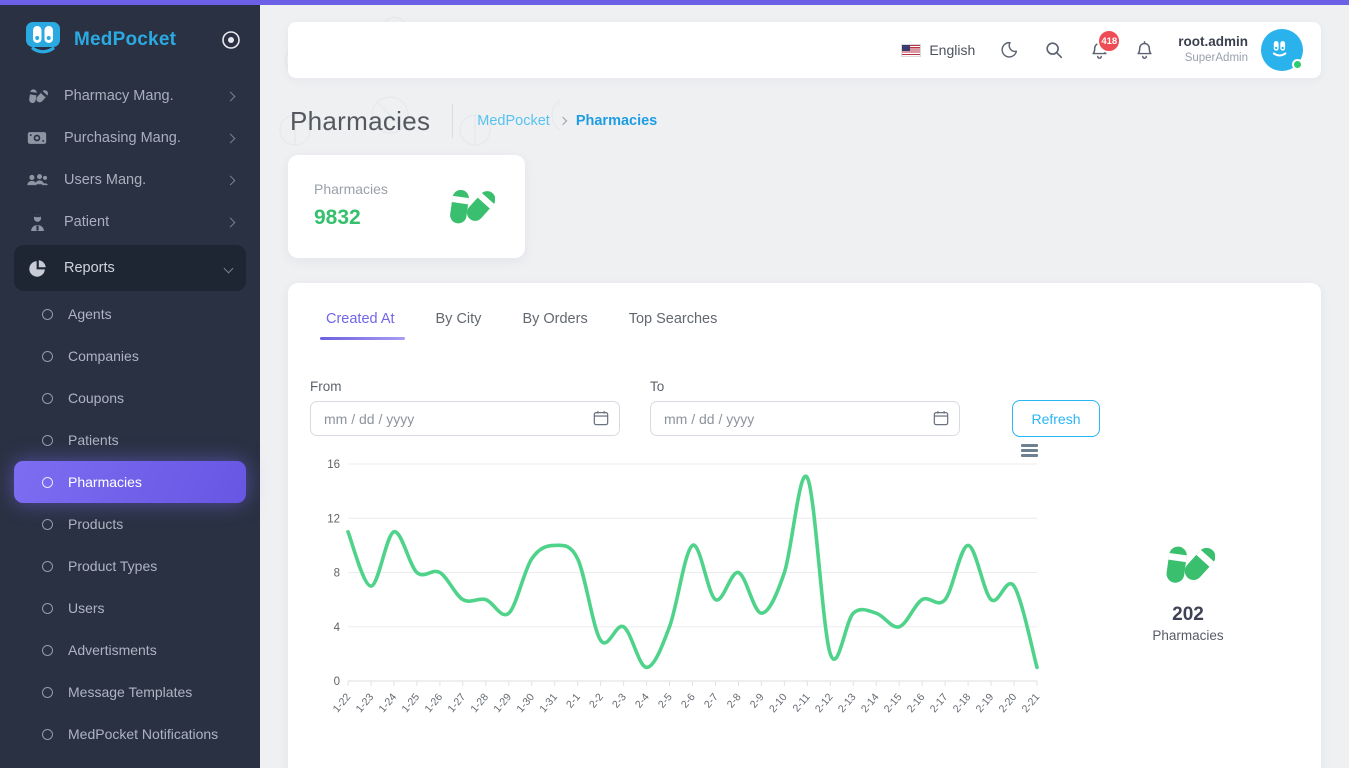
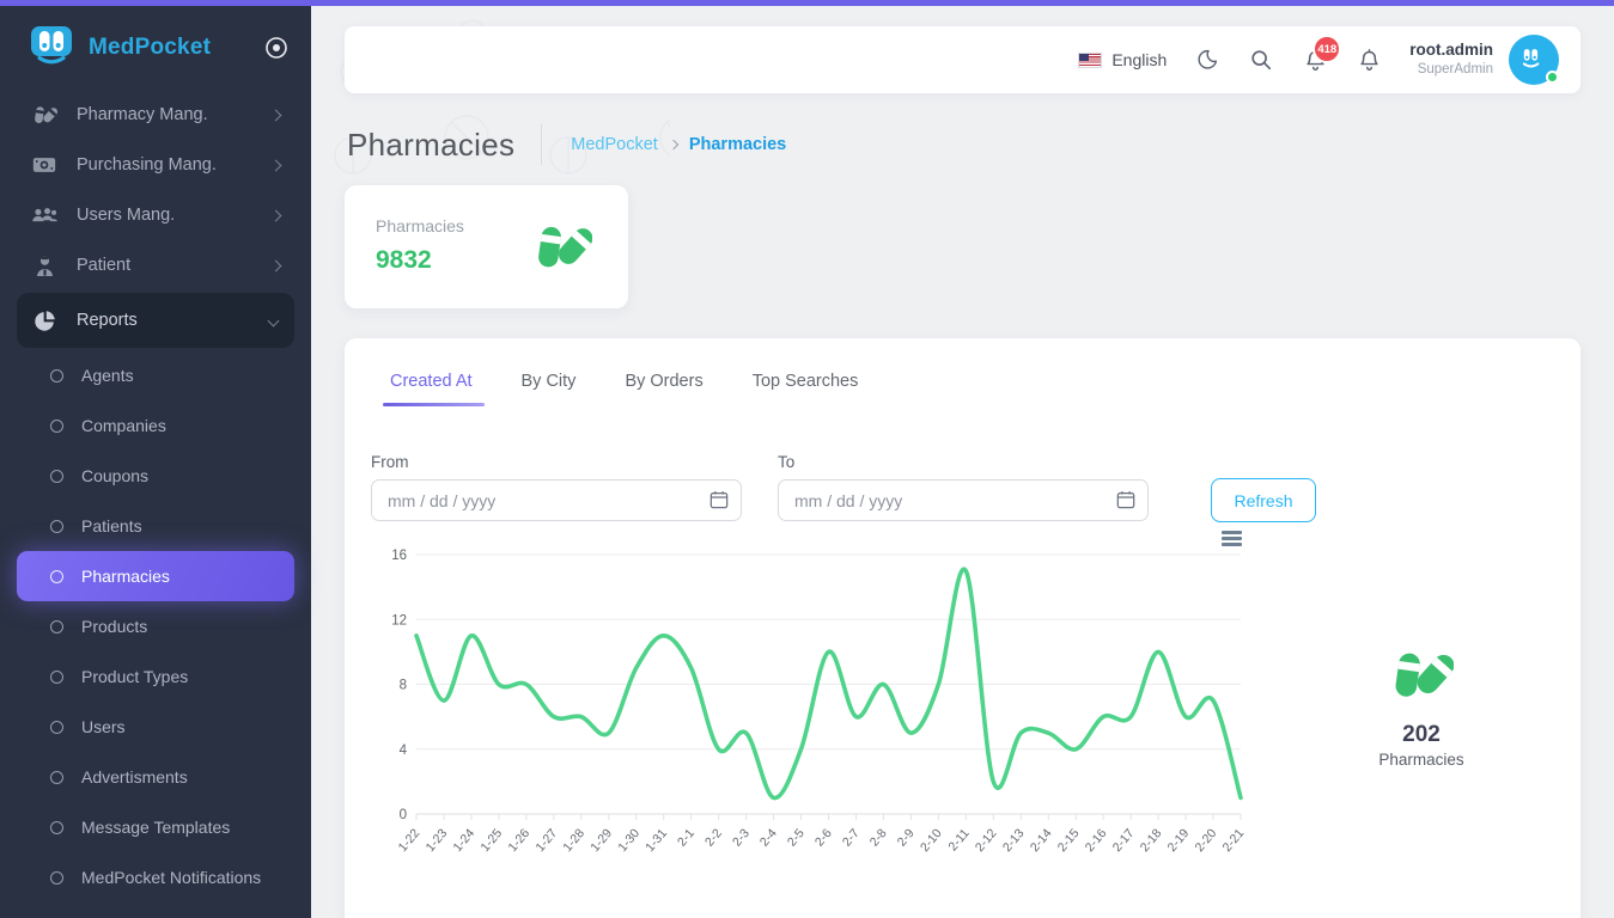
1-31: 10 -> 11
2-2: 3 -> 4
2-3: 4 -> 5
